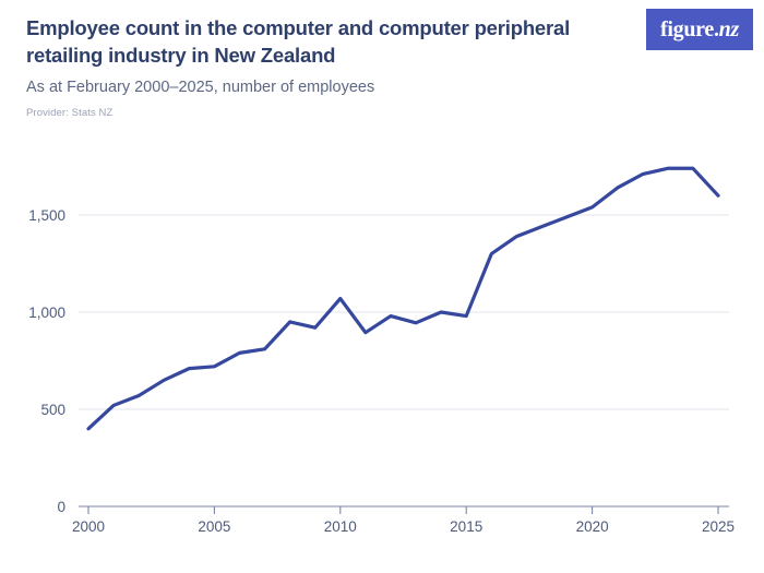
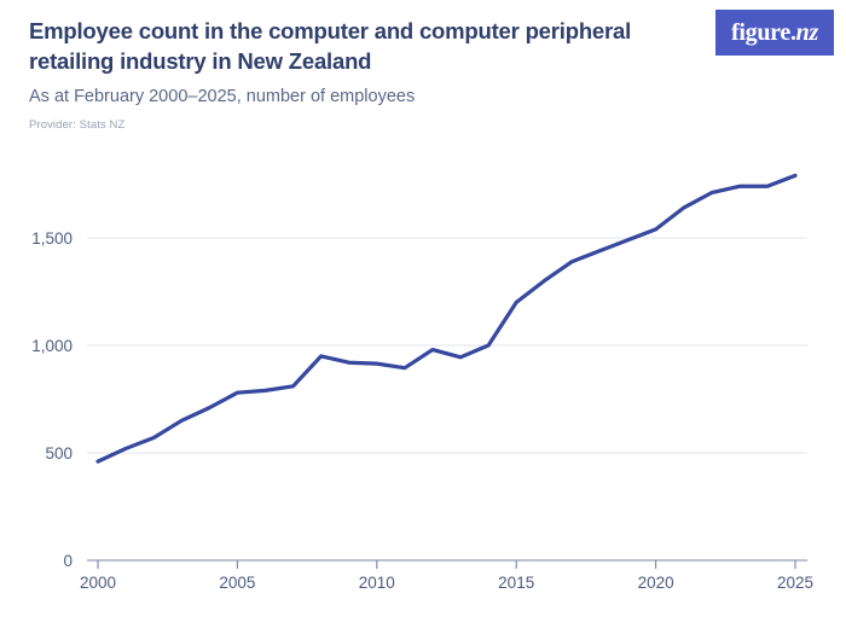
2000: 400 -> 460
2005: 720 -> 780
2010: 1070 -> 920
2015: 980 -> 1200
2025: 1600 -> 1790
